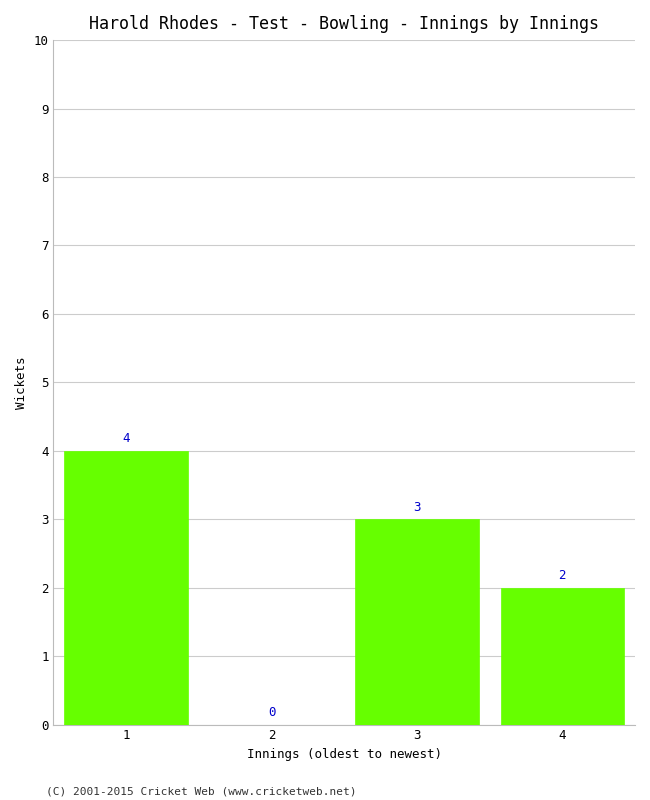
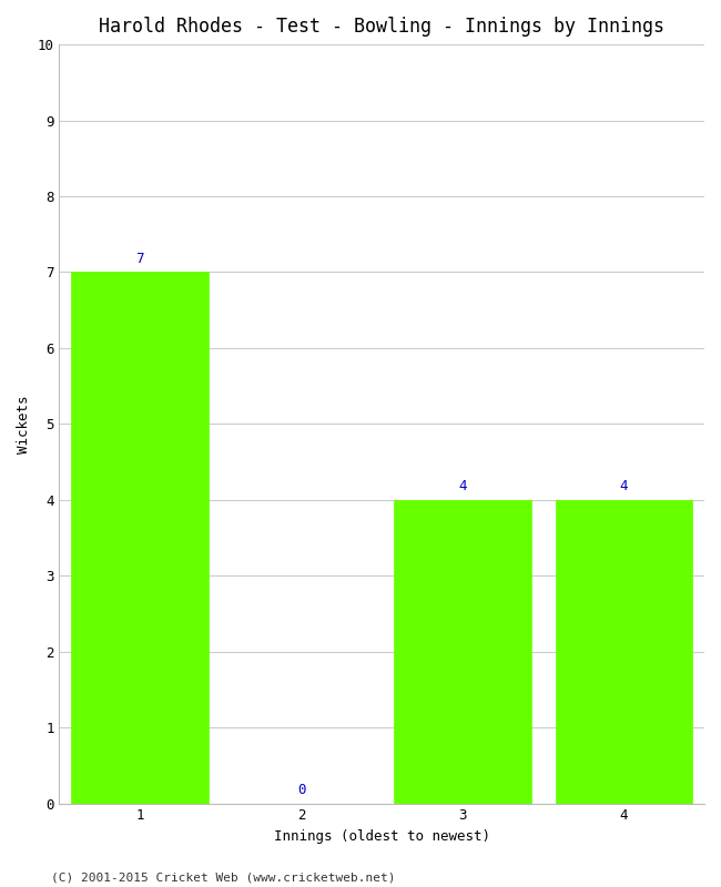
1: 4 -> 7
3: 3 -> 4
4: 2 -> 4
